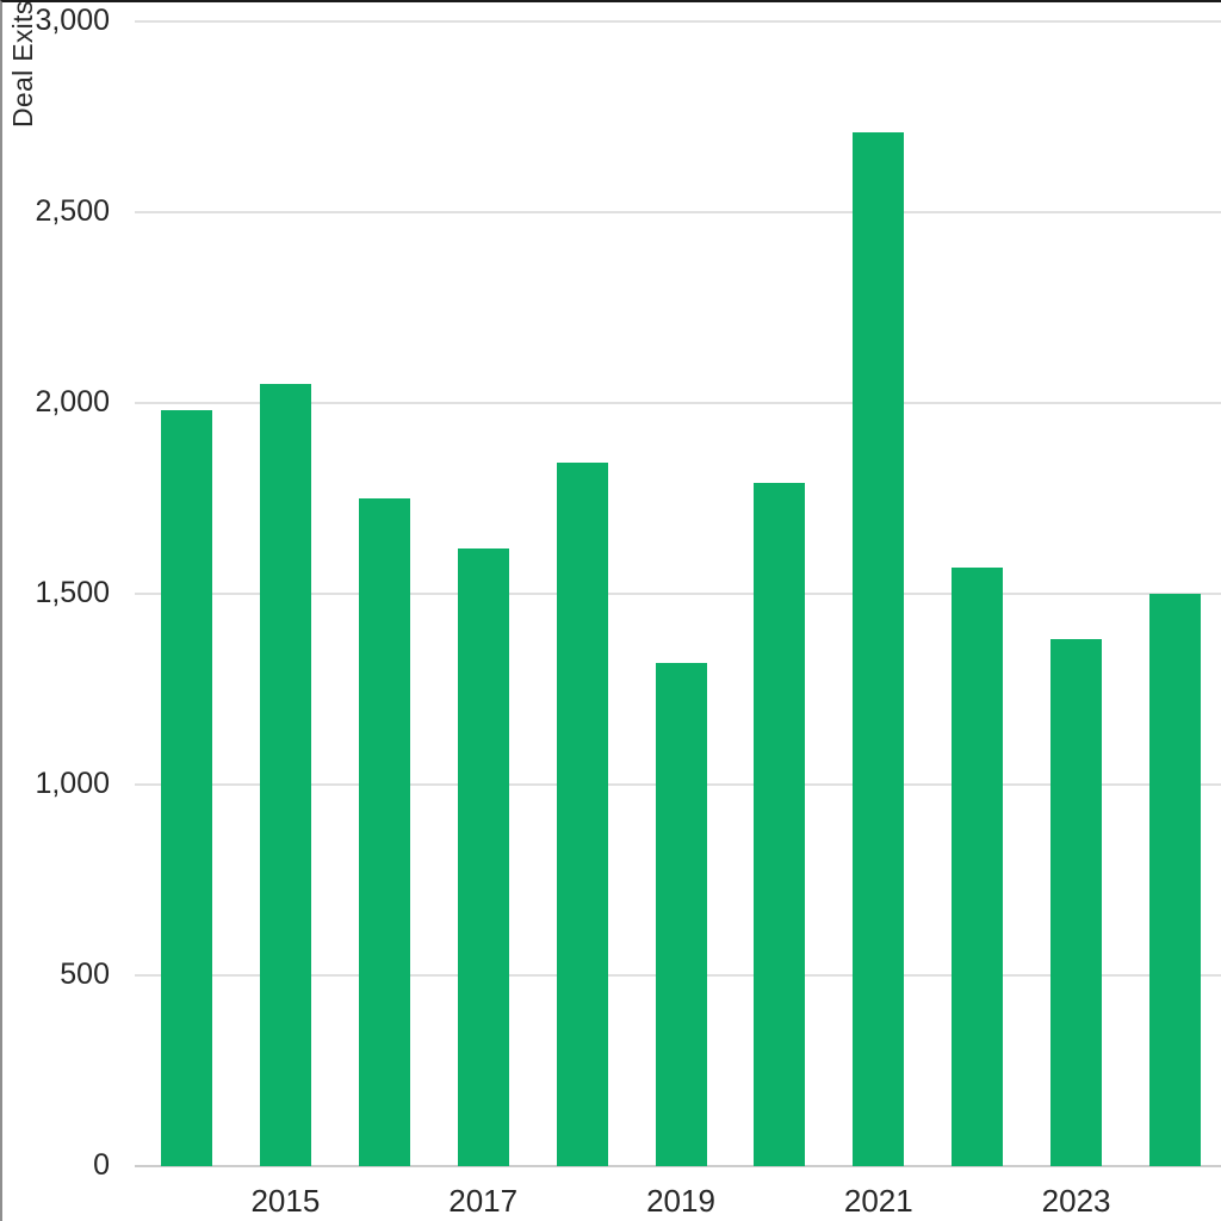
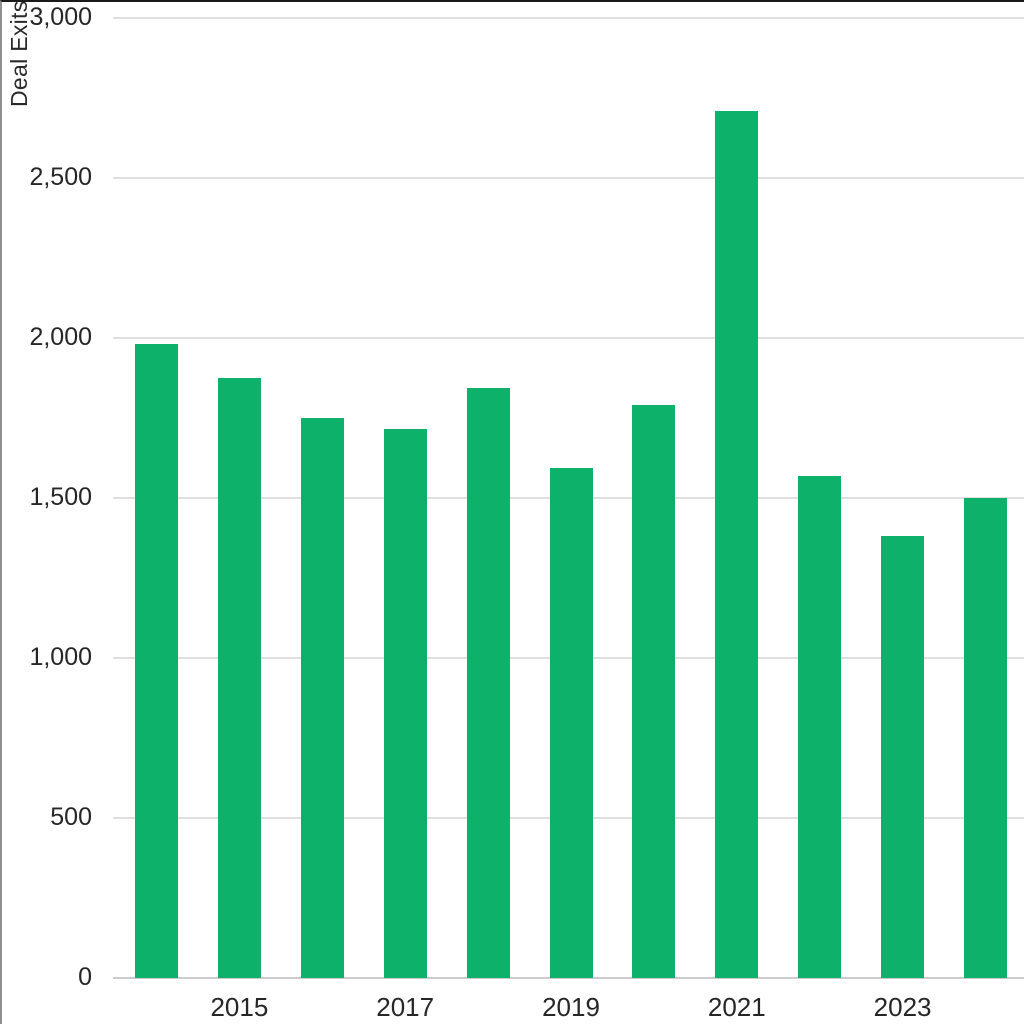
2015: 2050 -> 1880
2017: 1620 -> 1720
2019: 1320 -> 1600
